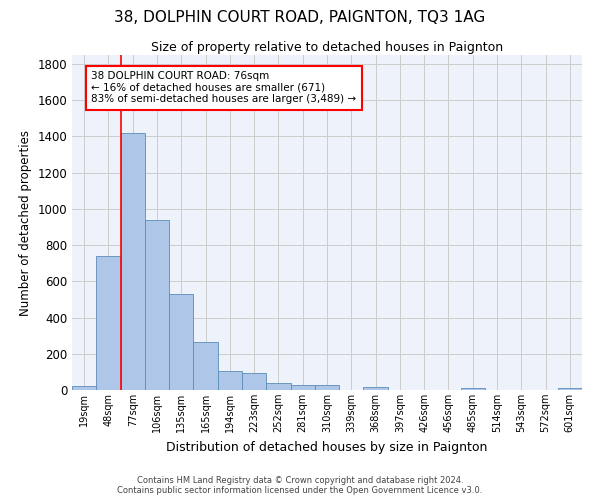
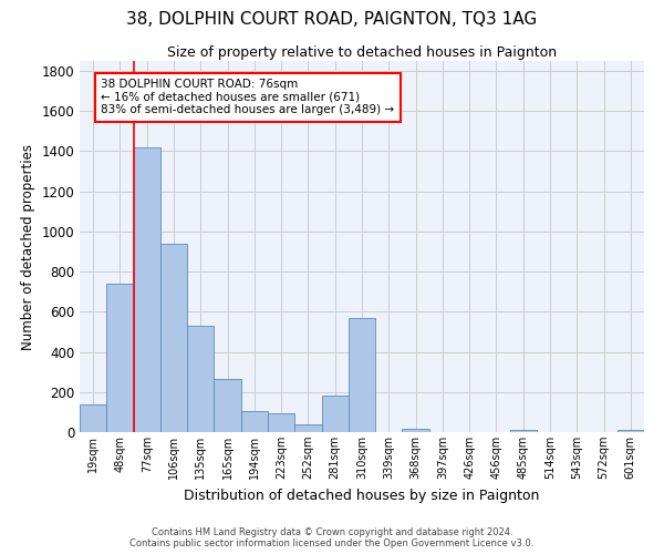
19sqm: 20 -> 140
281sqm: 30 -> 180
310sqm: 30 -> 570
